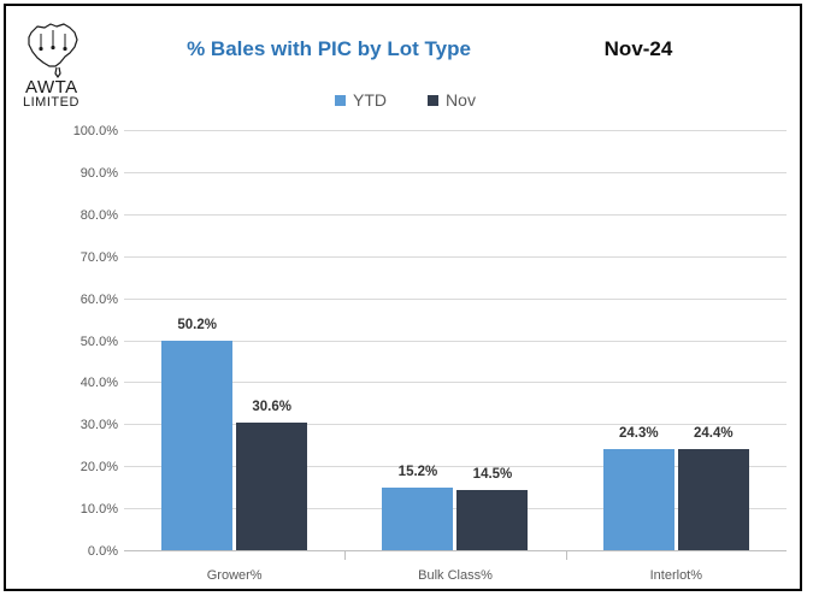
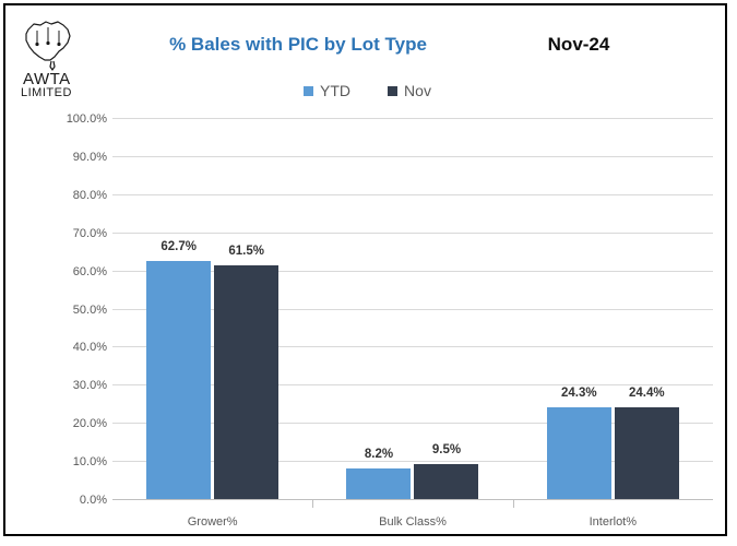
YTD/Grower%: 50.2% -> 62.7%
Nov/Grower%: 30.6% -> 61.5%
YTD/Bulk Class%: 15.2% -> 8.2%
Nov/Bulk Class%: 14.5% -> 9.5%
